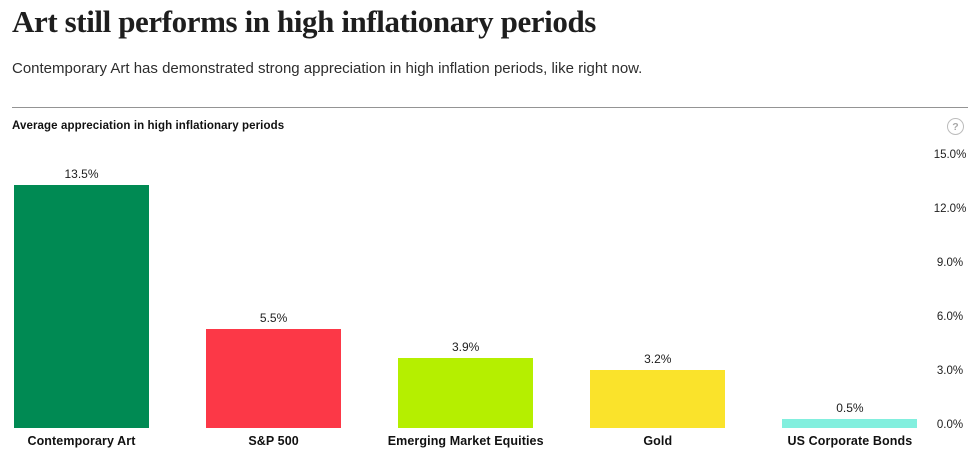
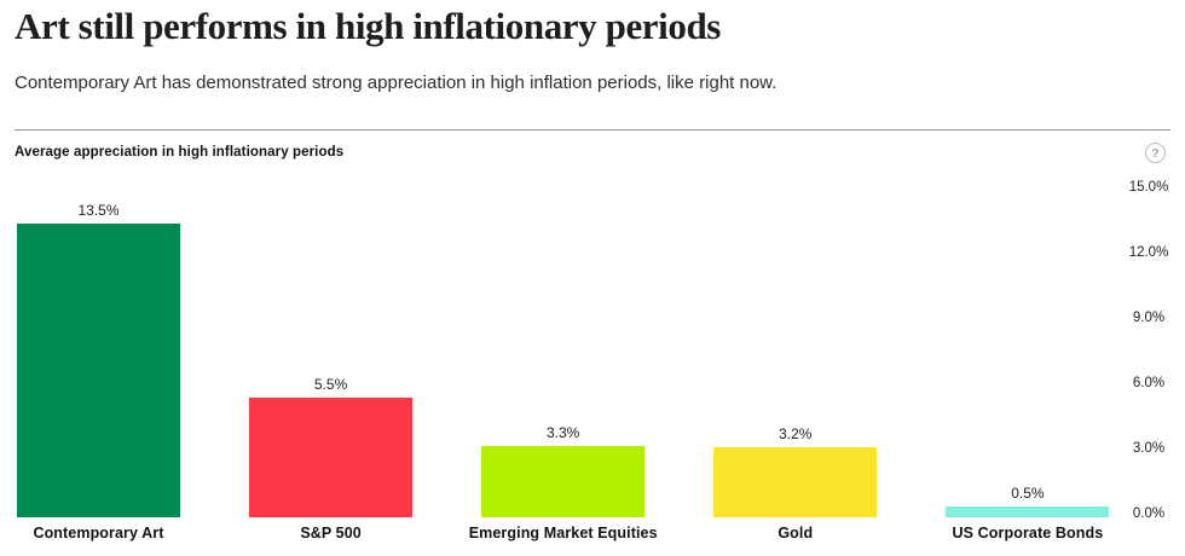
Emerging Market Equities: 3.9% -> 3.3%
